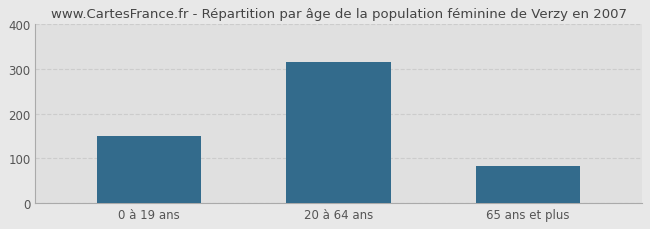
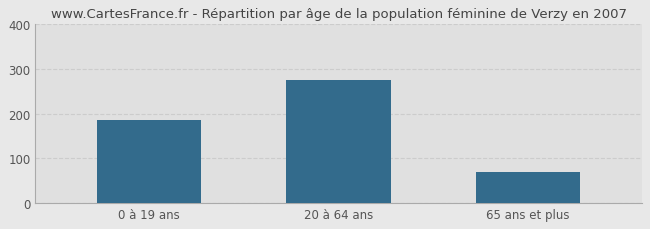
0 à 19 ans: 150 -> 185
20 à 64 ans: 315 -> 275
65 ans et plus: 83 -> 70
